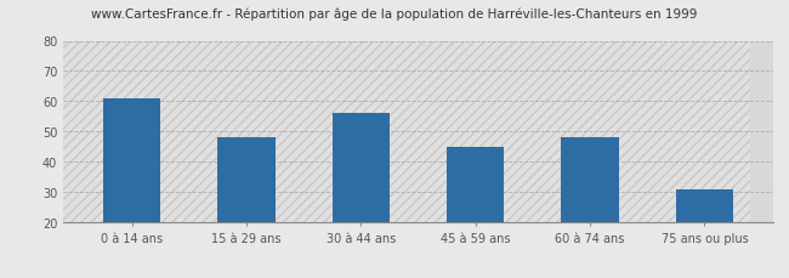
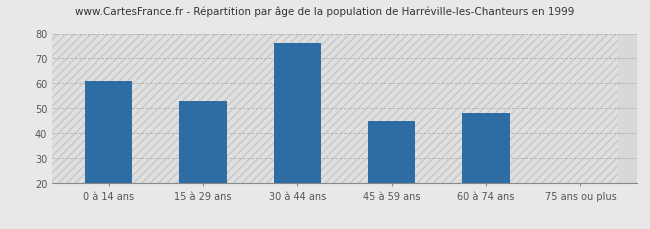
15 à 29 ans: 48 -> 53
30 à 44 ans: 56 -> 76
75 ans ou plus: 31 -> 20
